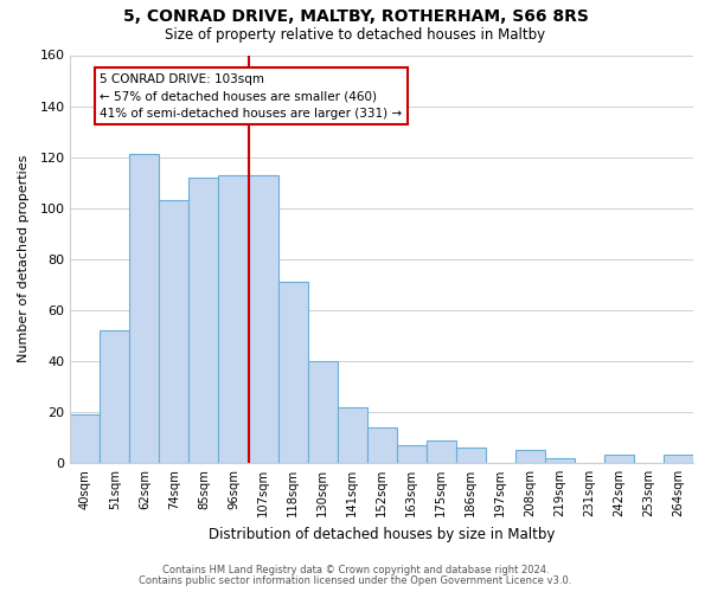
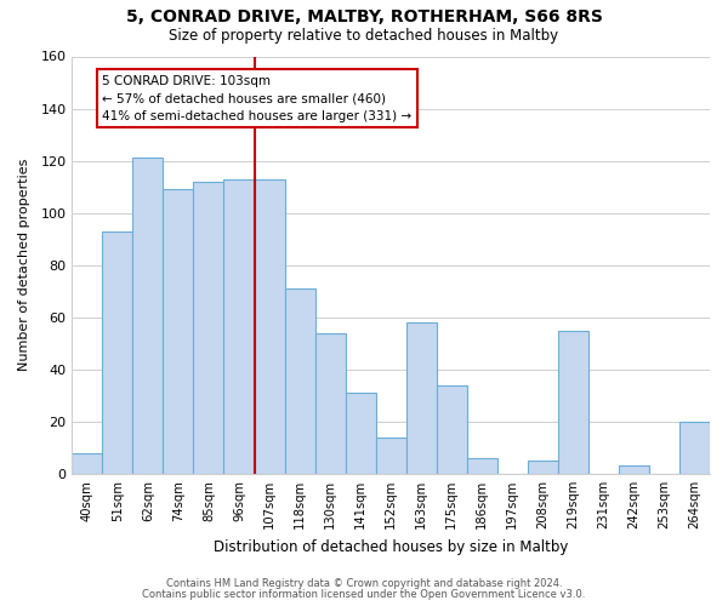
40sqm: 19 -> 8
51sqm: 52 -> 93
74sqm: 103 -> 109
130sqm: 40 -> 54
141sqm: 22 -> 31
163sqm: 7 -> 58
175sqm: 9 -> 34
219sqm: 2 -> 55
264sqm: 3 -> 20
